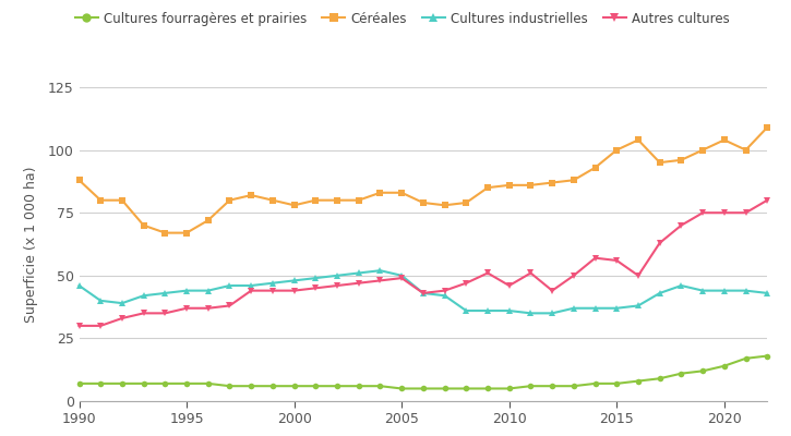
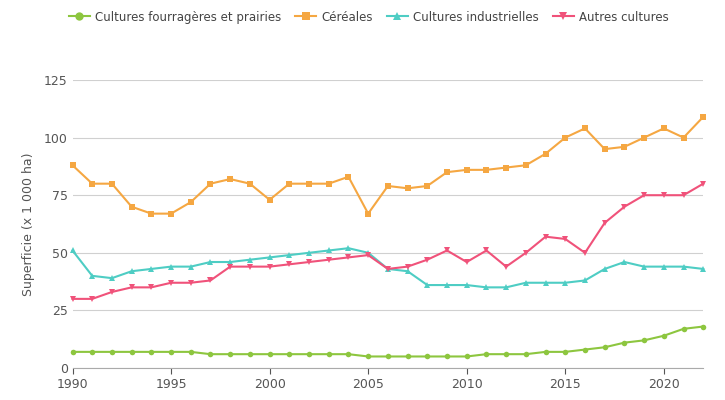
Cultures industrielles/1990: 46 -> 51
Céréales/2000: 78 -> 73
Céréales/2005: 83 -> 67
